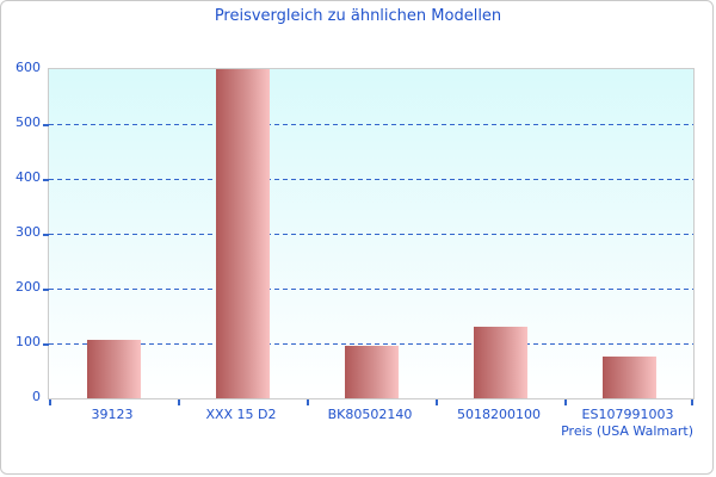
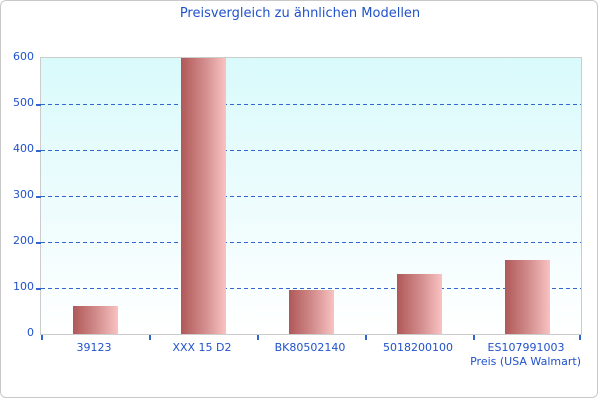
39123: 110 -> 60
ES107991003: 80 -> 160
